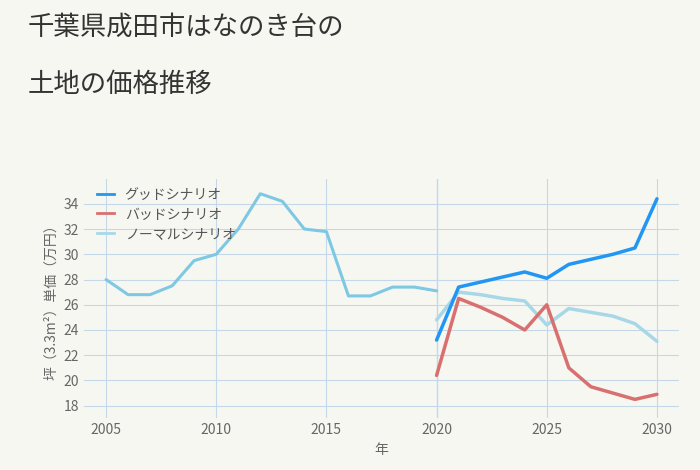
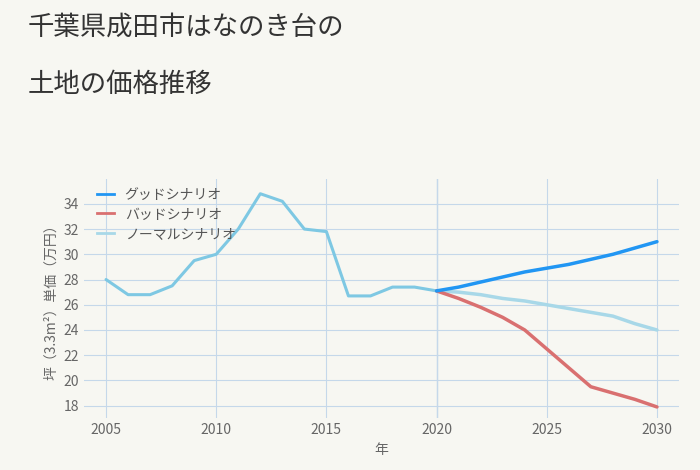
グッドシナリオ/2020: 23.2 -> 27.1
バッドシナリオ/2020: 20.4 -> 27.1
ノーマルシナリオ/2020: 24.8 -> 27.1
グッドシナリオ/2025: 28.1 -> 28.9
バッドシナリオ/2025: 26.0 -> 22.5
ノーマルシナリオ/2025: 24.4 -> 26.0
グッドシナリオ/2030: 34.4 -> 31.0
バッドシナリオ/2030: 18.9 -> 17.9
ノーマルシナリオ/2030: 23.1 -> 24.0
